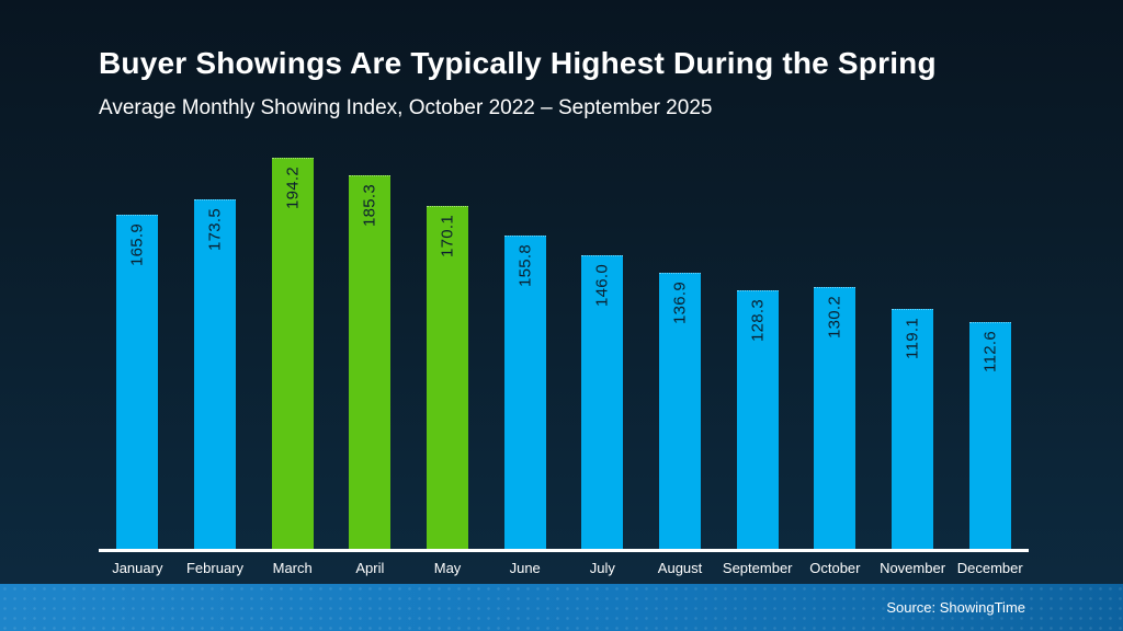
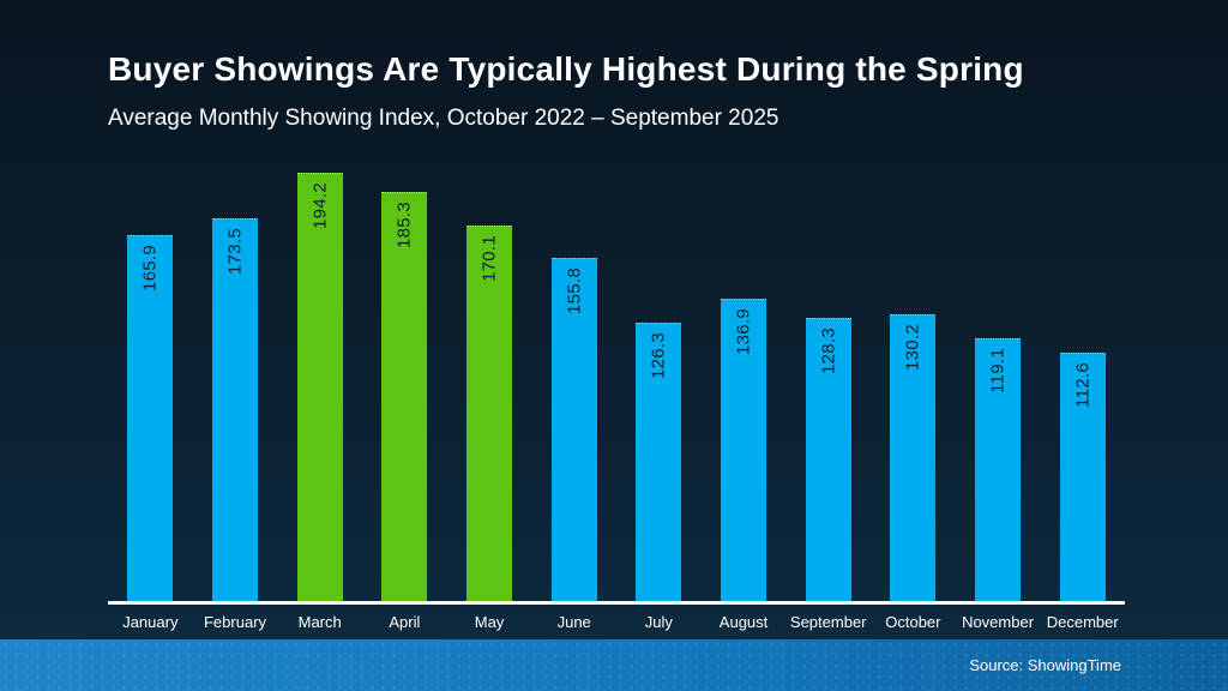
July: 146.0 -> 126.3
